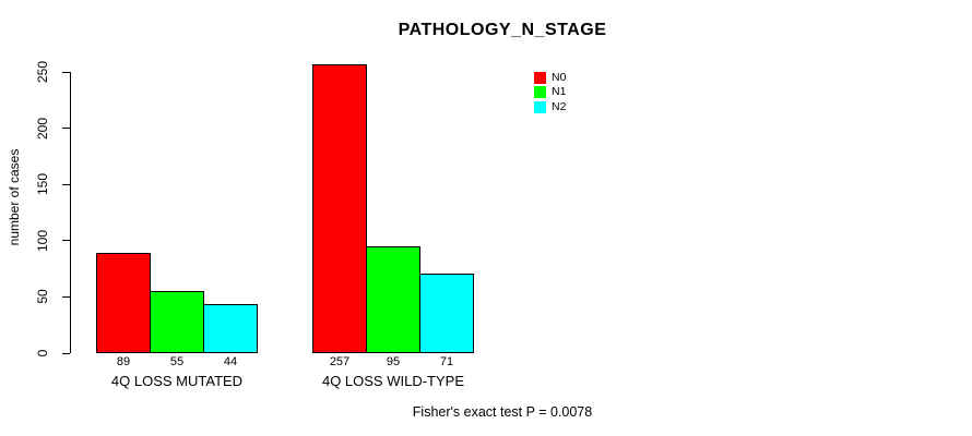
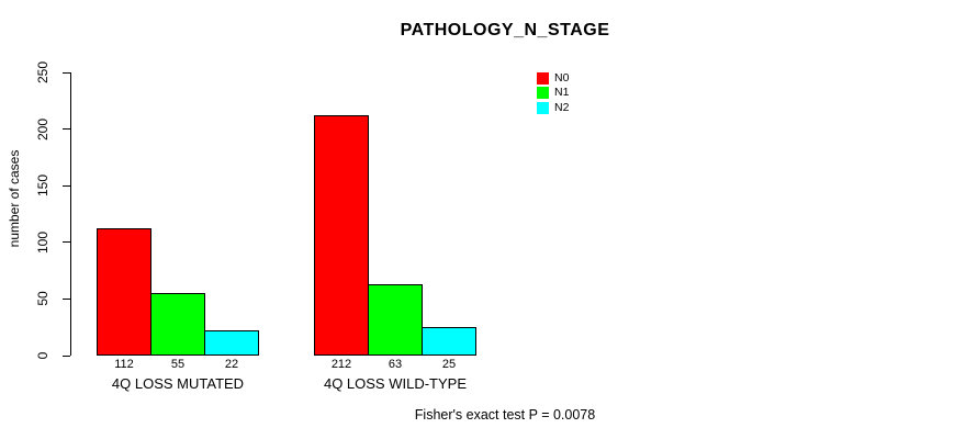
N0/4Q LOSS MUTATED: 89 -> 112
N2/4Q LOSS MUTATED: 44 -> 22
N0/4Q LOSS WILD-TYPE: 257 -> 212
N1/4Q LOSS WILD-TYPE: 95 -> 63
N2/4Q LOSS WILD-TYPE: 71 -> 25
